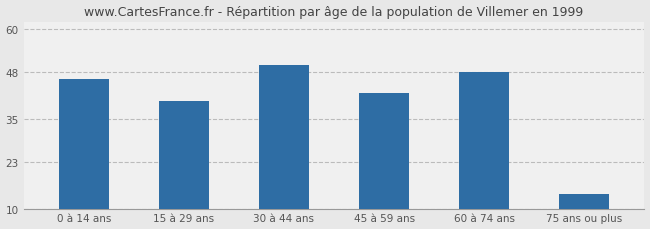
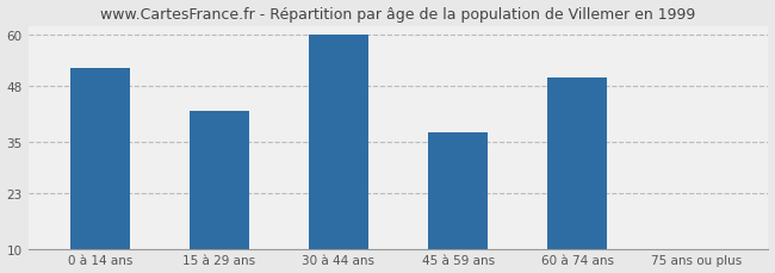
0 à 14 ans: 46 -> 52
15 à 29 ans: 40 -> 42
30 à 44 ans: 50 -> 60
45 à 59 ans: 42 -> 37
60 à 74 ans: 48 -> 50
75 ans ou plus: 14 -> 10
